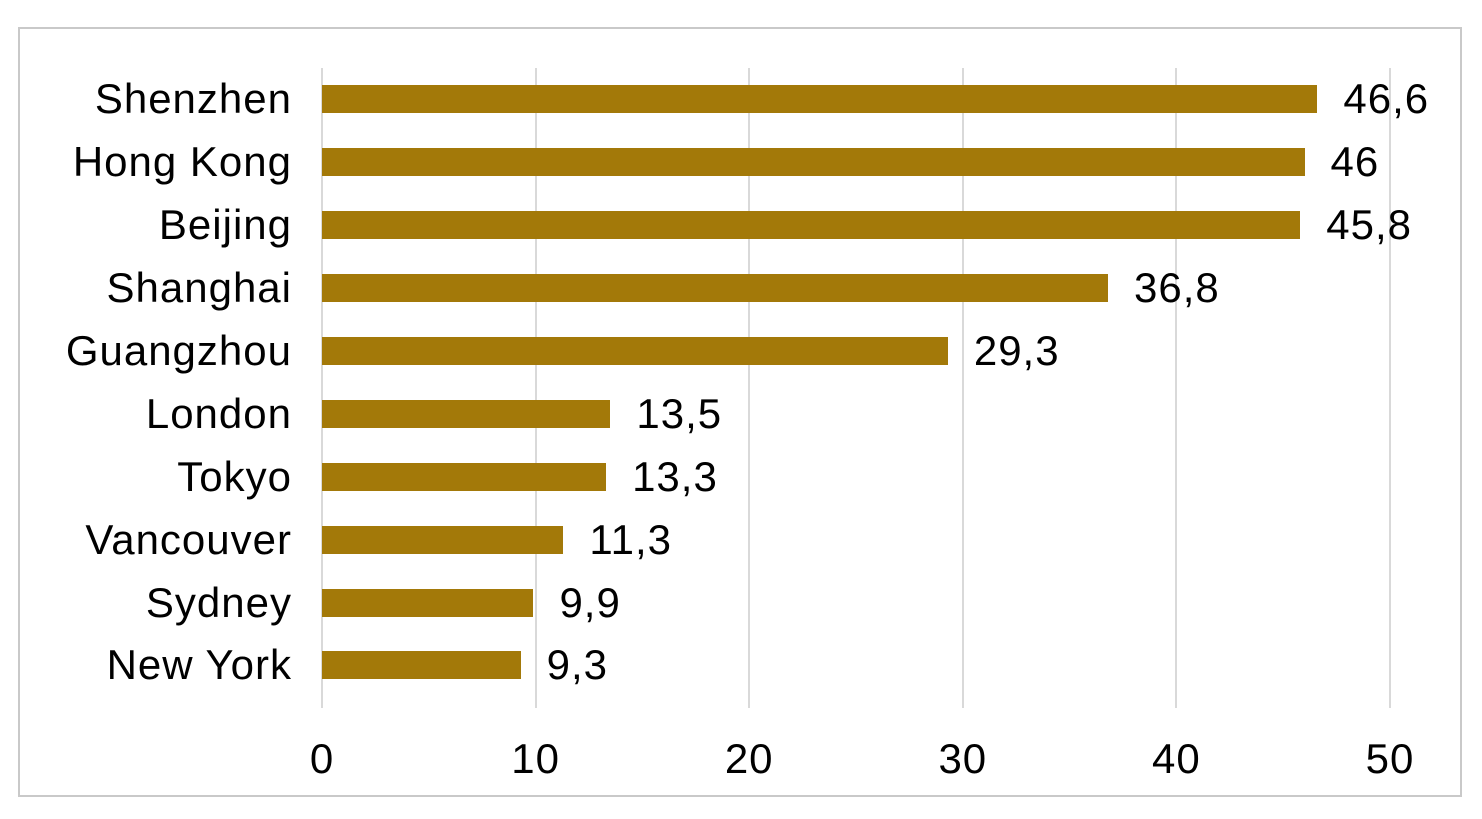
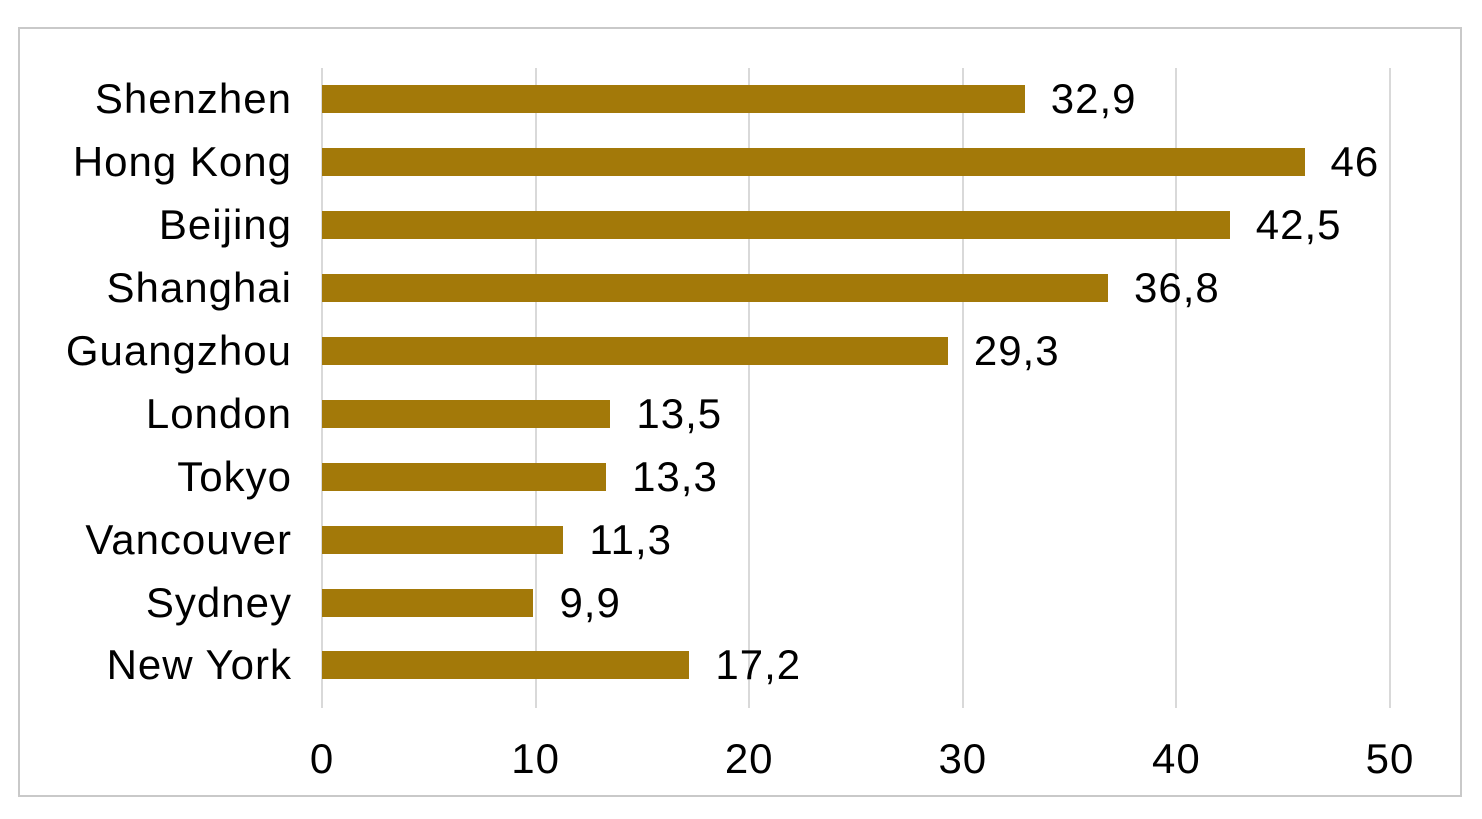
Shenzhen: 46,6 -> 32,9
Beijing: 45,8 -> 42,5
New York: 9,3 -> 17,2
